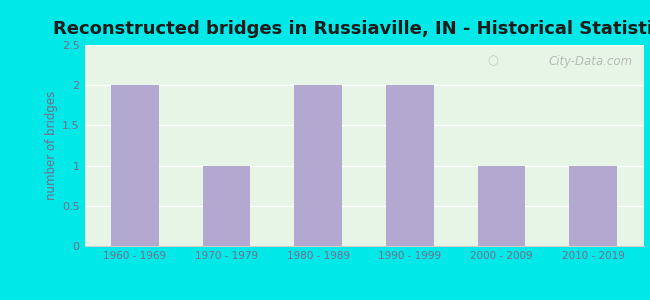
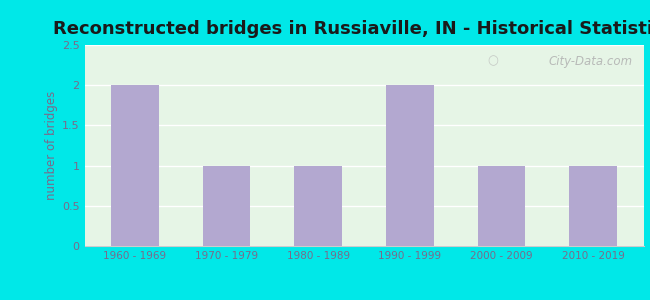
1980 - 1989: 2 -> 1
